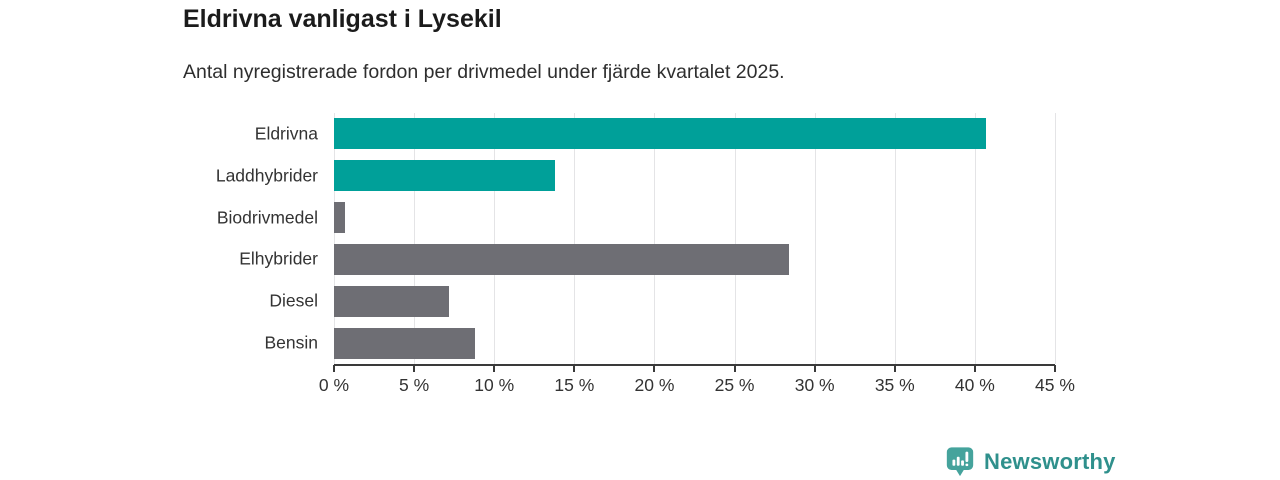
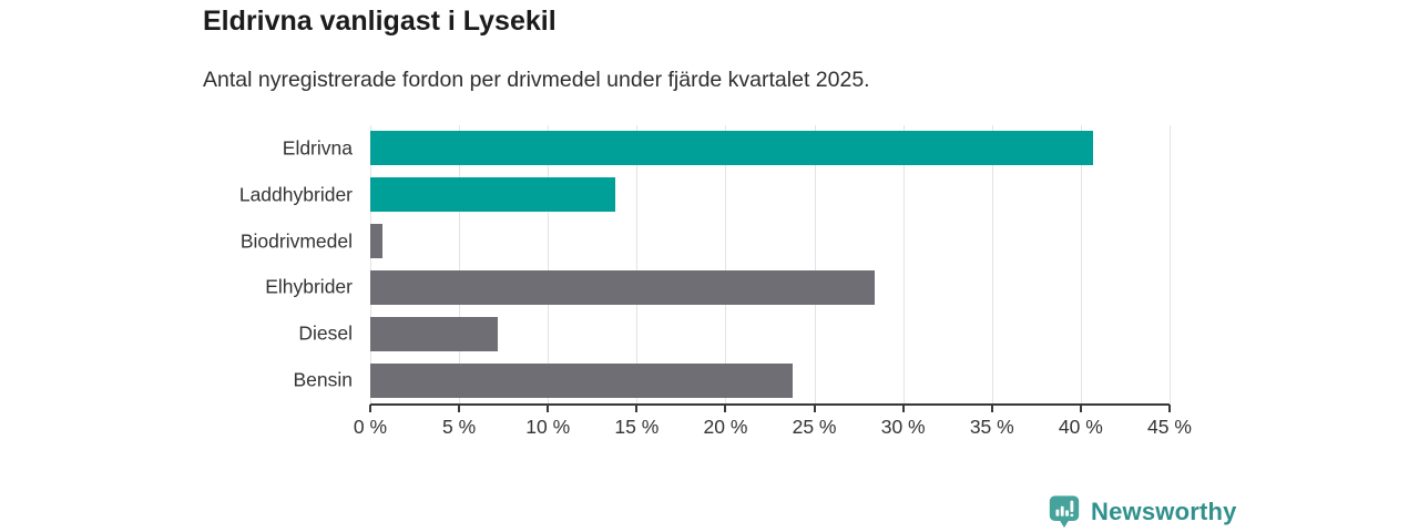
Bensin: 8.8% -> 23.8%
